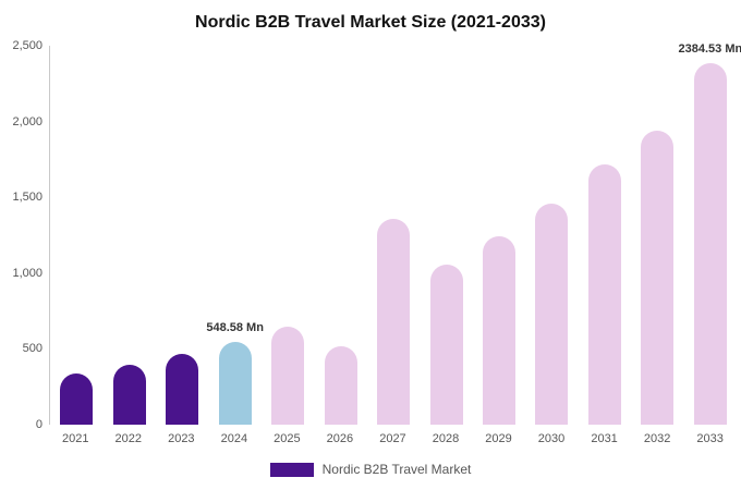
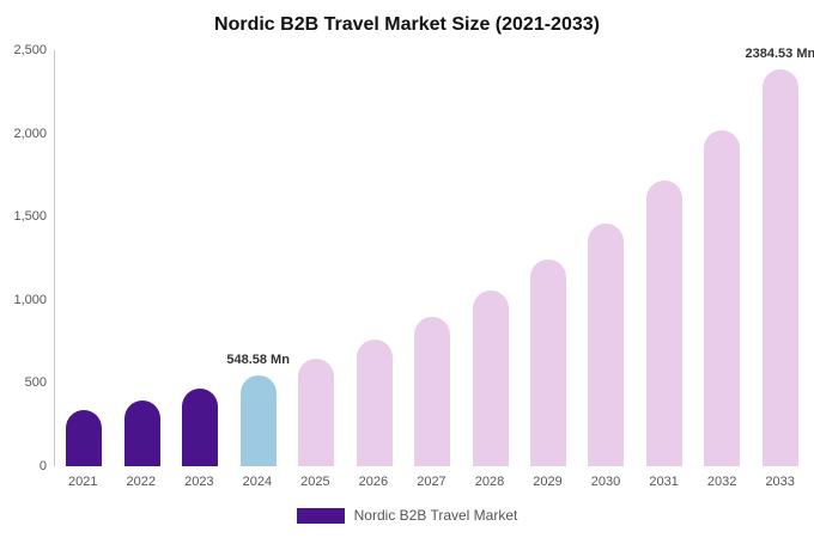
2026: 520 -> 760
2027: 1360 -> 900
2032: 1940 -> 2020
